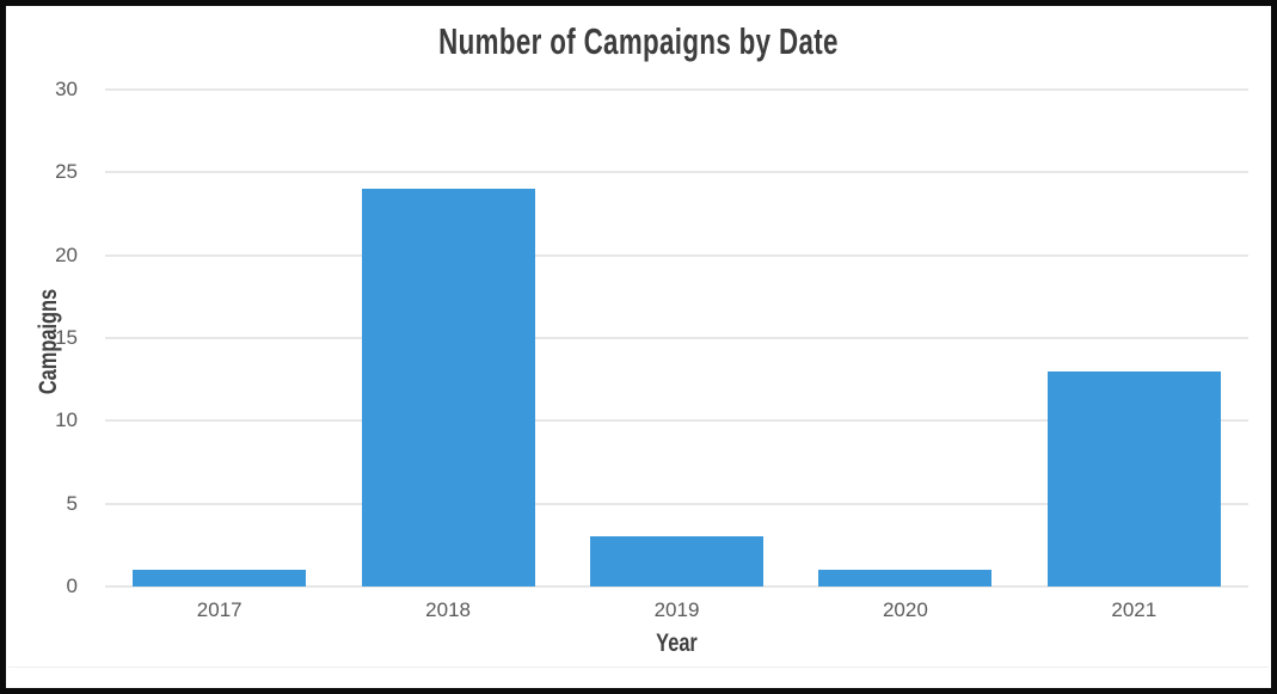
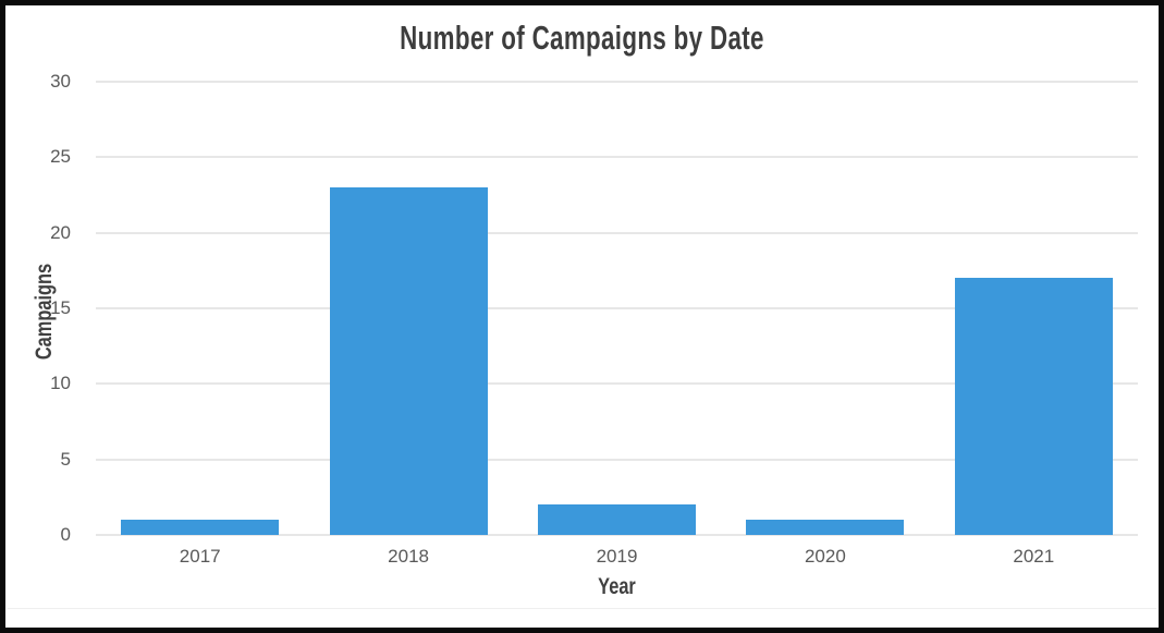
2018: 24 -> 23
2019: 3 -> 2
2021: 13 -> 17
